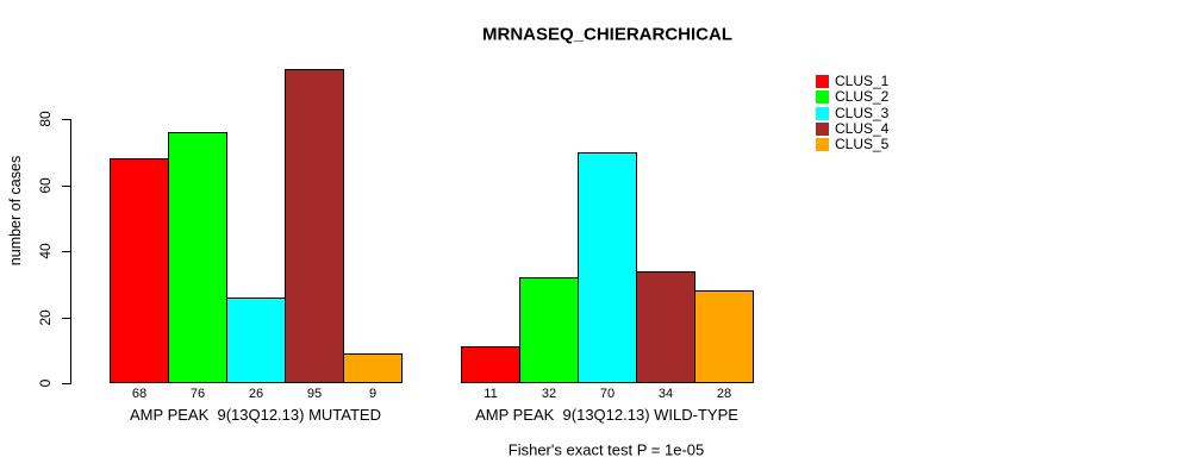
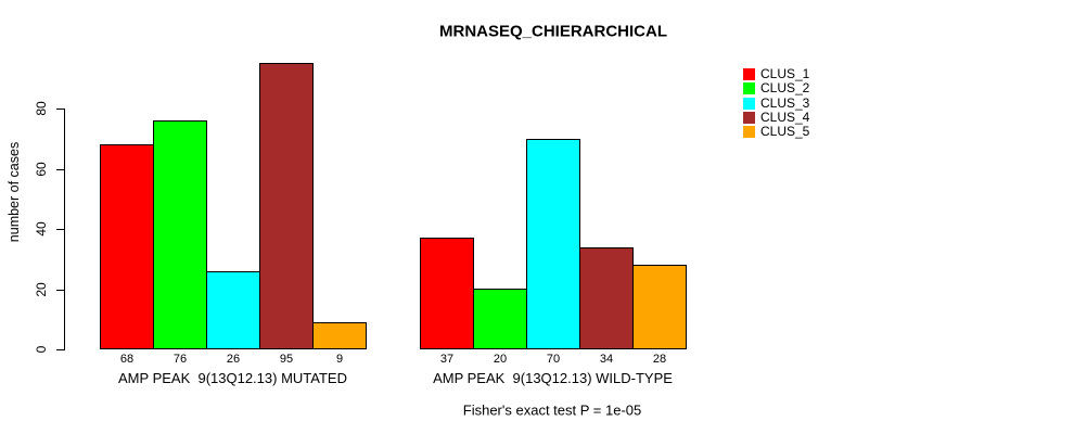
CLUS_1/AMP PEAK 9(13Q12.13) WILD-TYPE: 11 -> 37
CLUS_2/AMP PEAK 9(13Q12.13) WILD-TYPE: 32 -> 20
